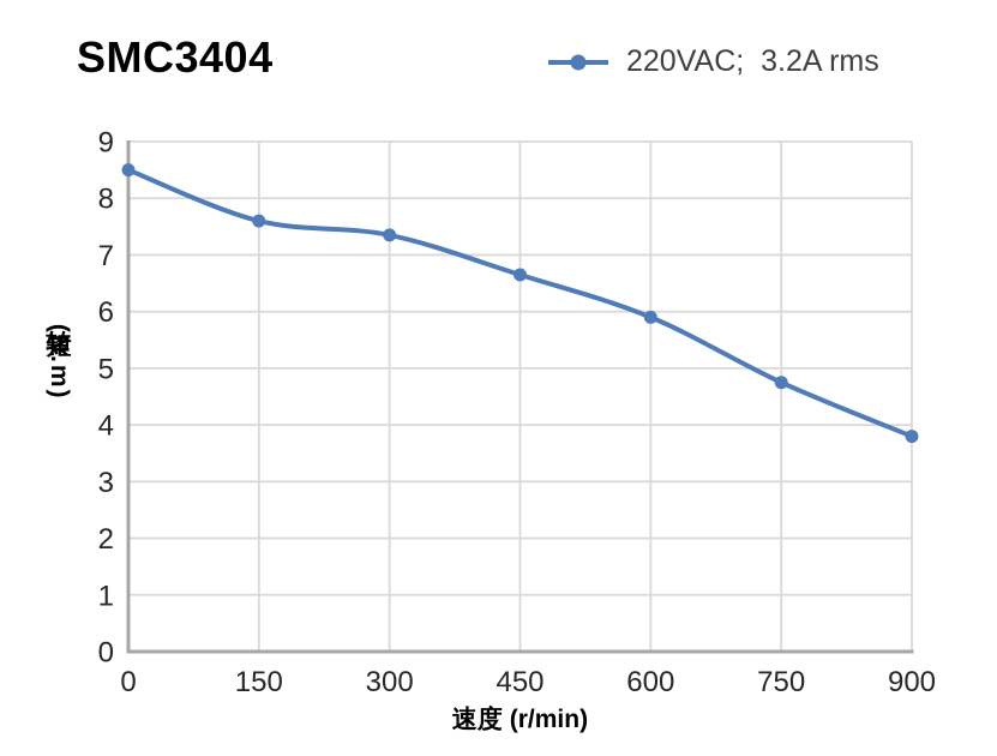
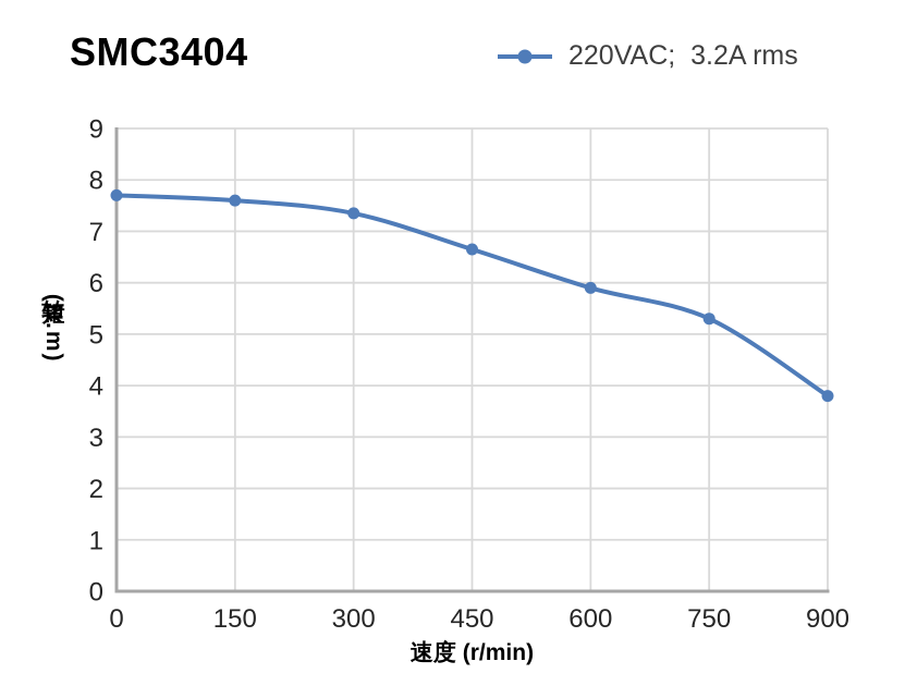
0: 8.5 -> 7.7
750: 4.8 -> 5.3
